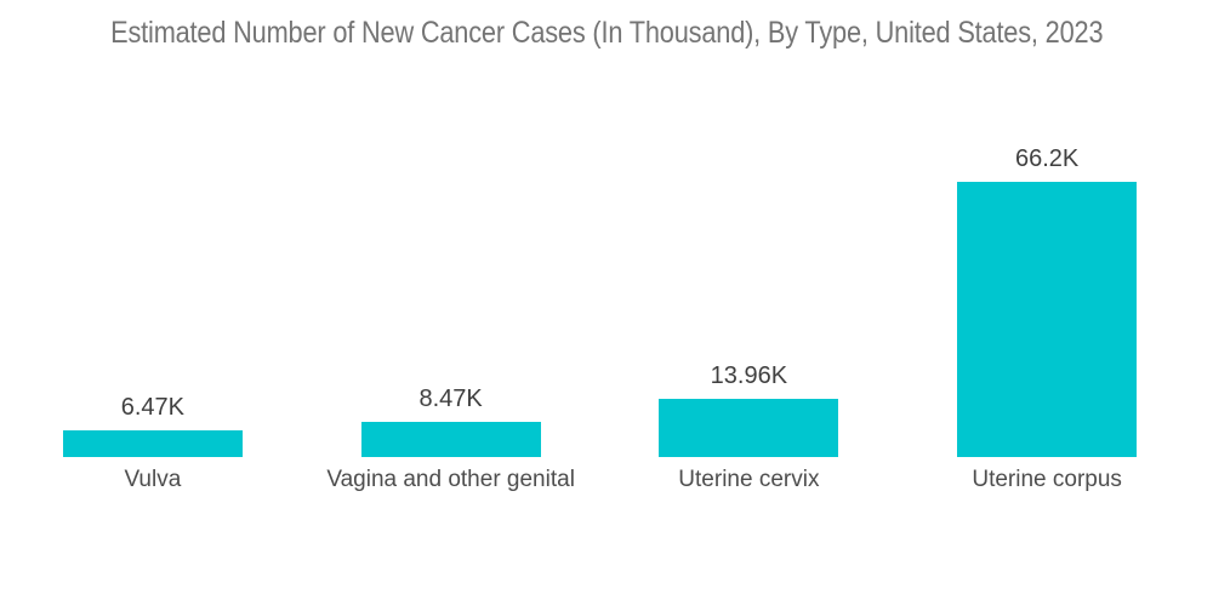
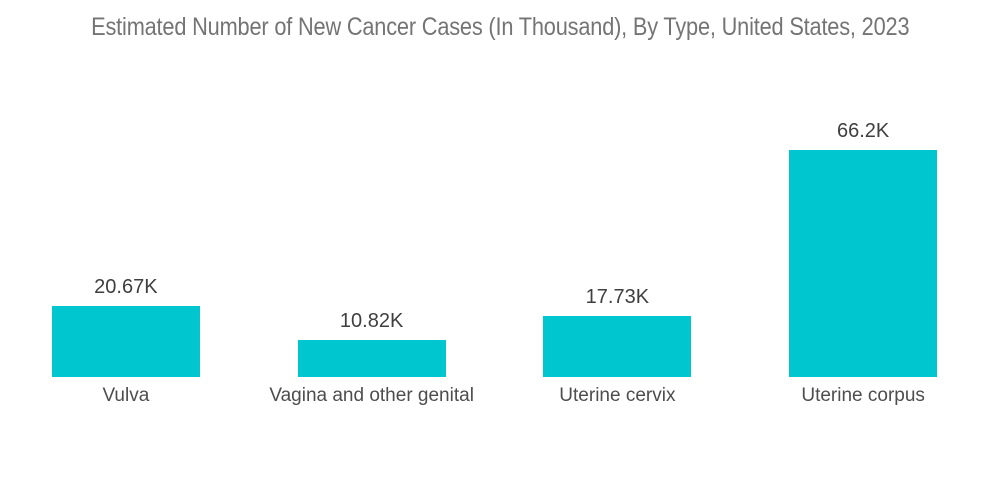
Vulva: 6.47K -> 20.67K
Vagina and other genital: 8.47K -> 10.82K
Uterine cervix: 13.96K -> 17.73K
